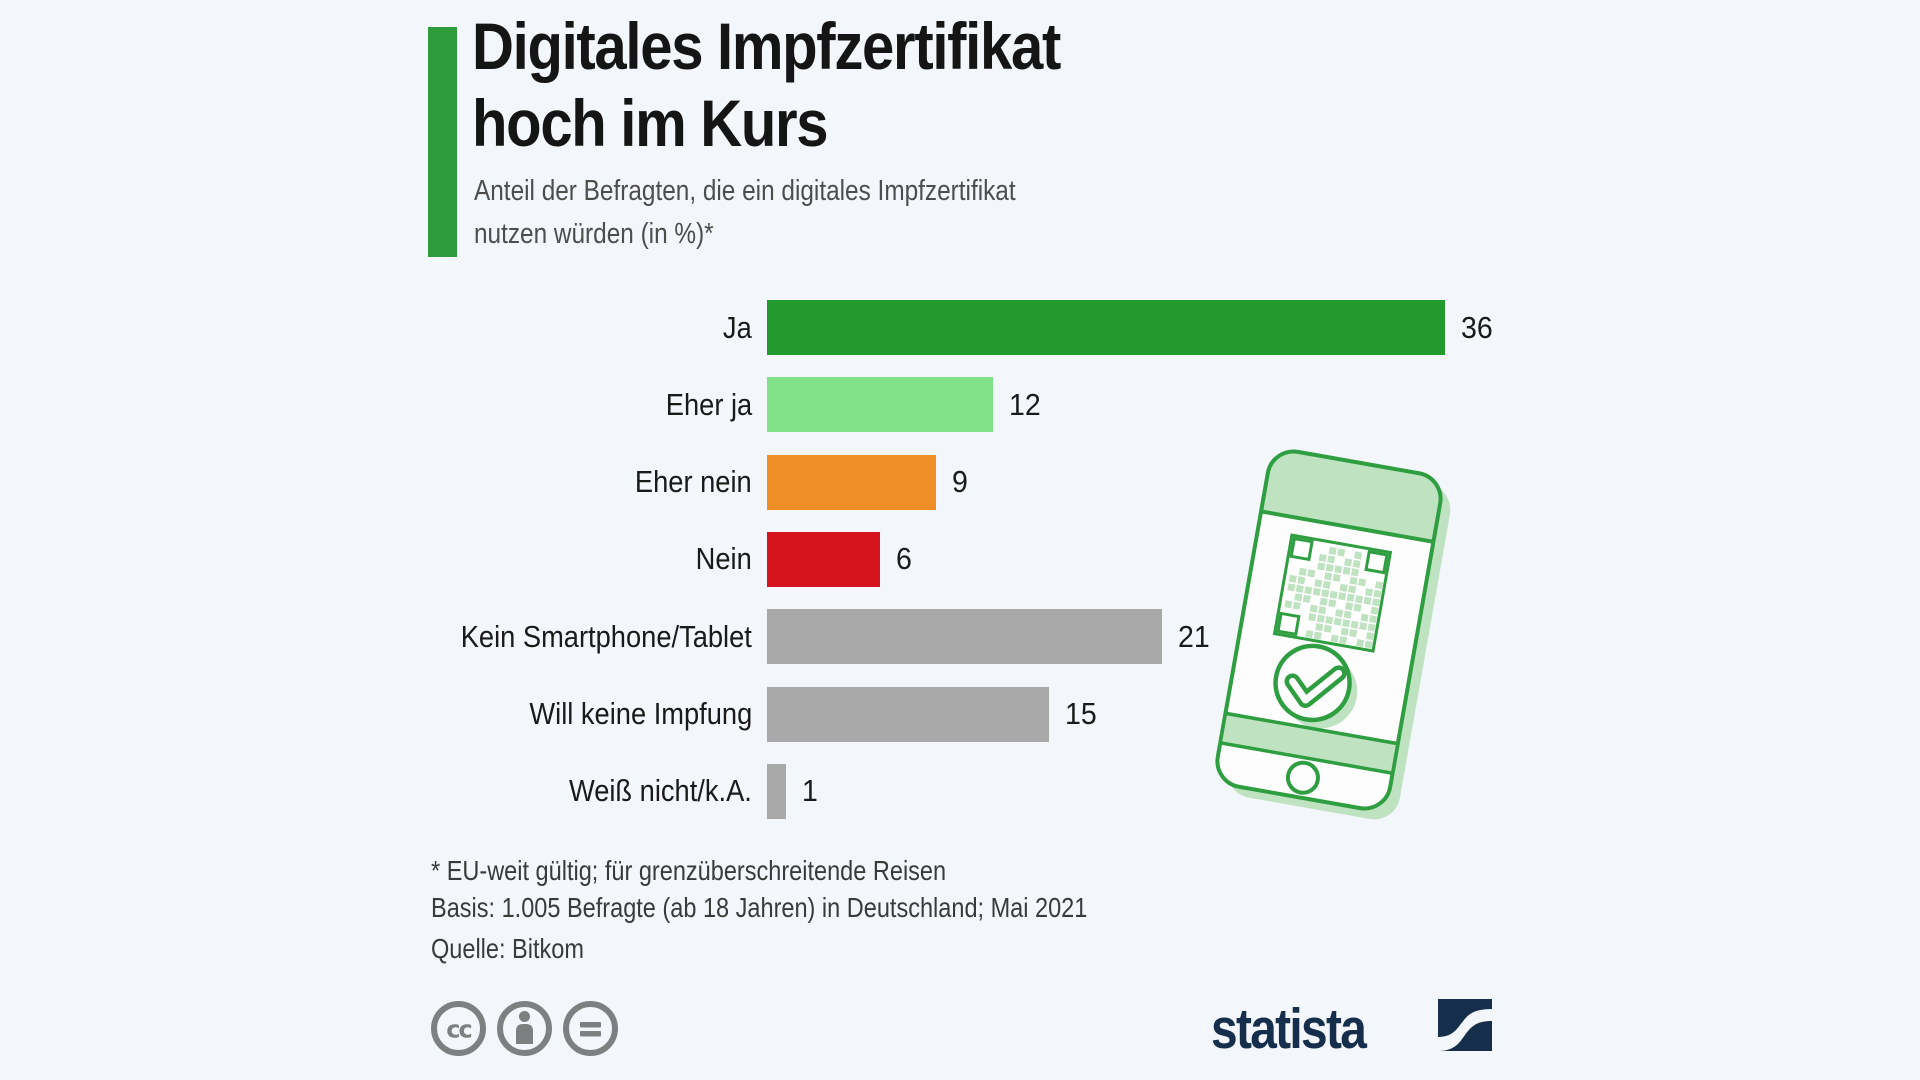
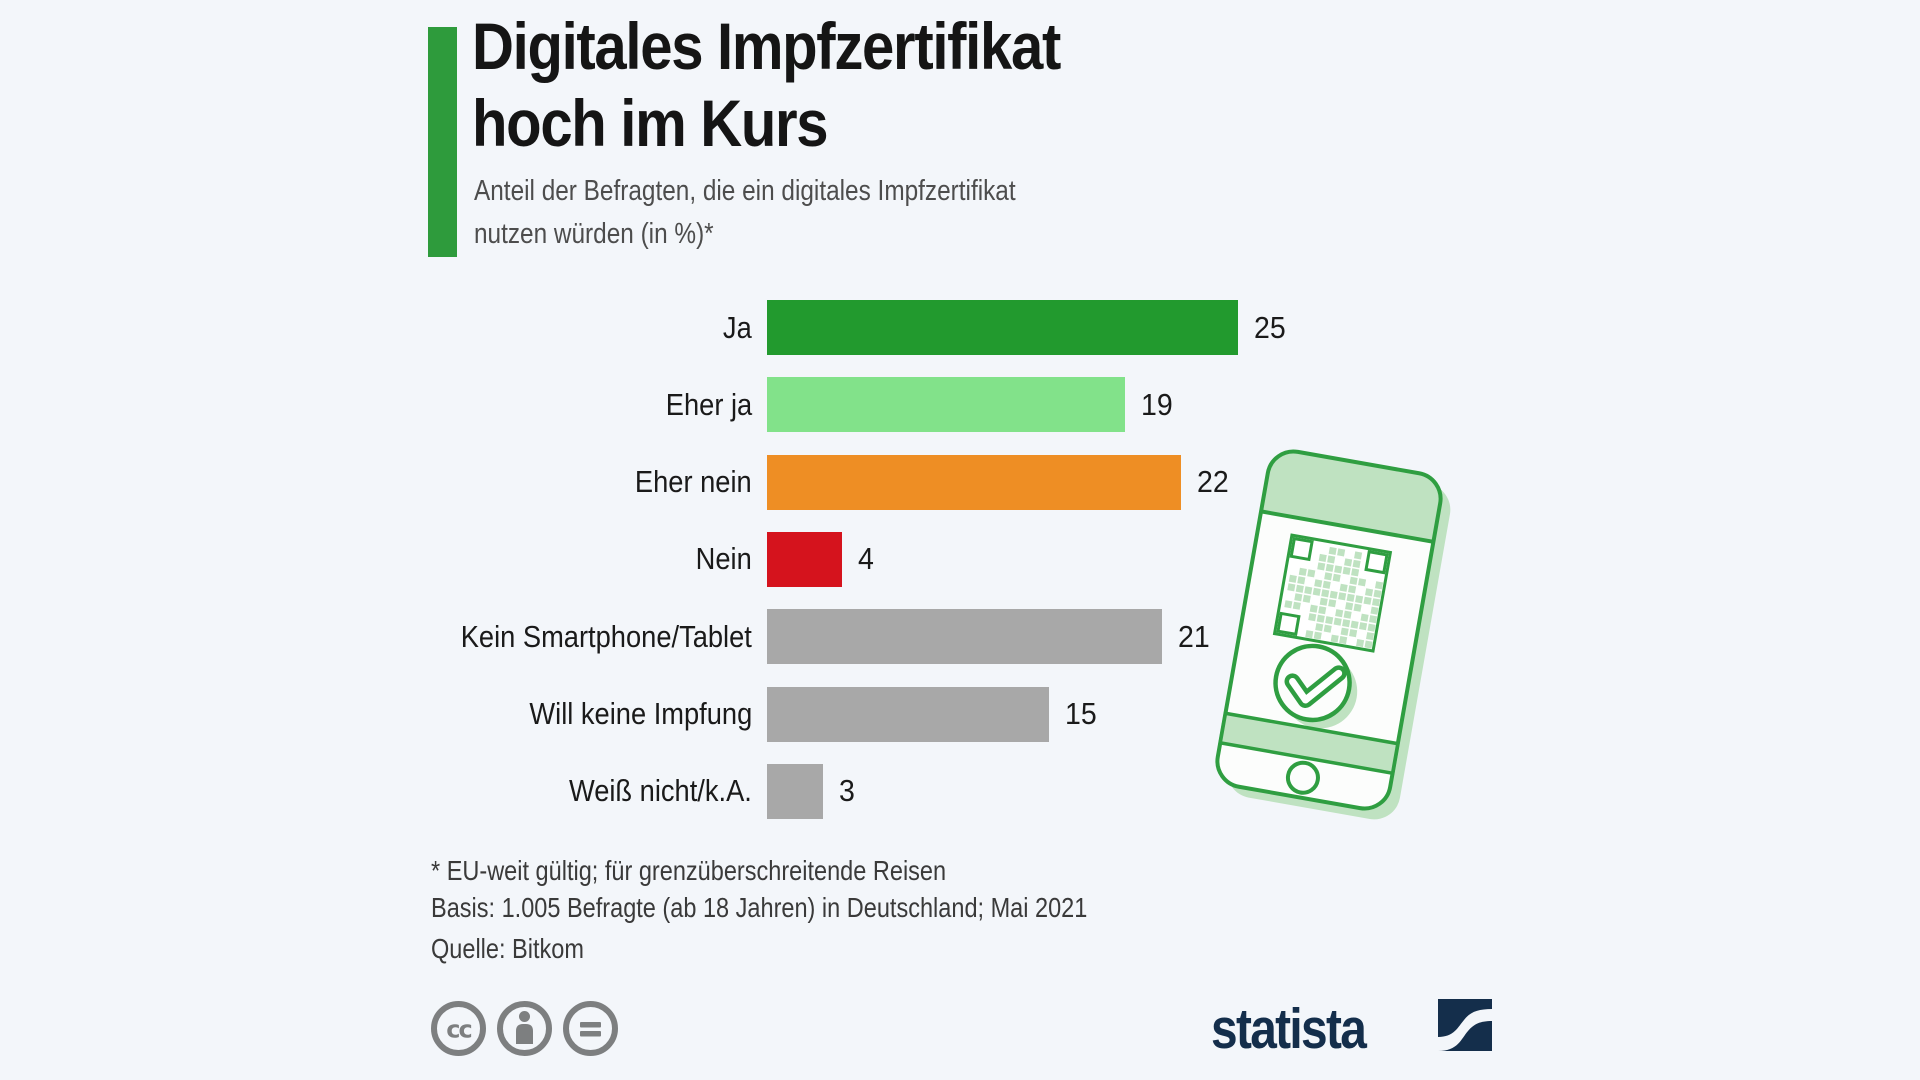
Ja: 36 -> 25
Eher ja: 12 -> 19
Eher nein: 9 -> 22
Nein: 6 -> 4
Weiß nicht/k.A.: 1 -> 3
